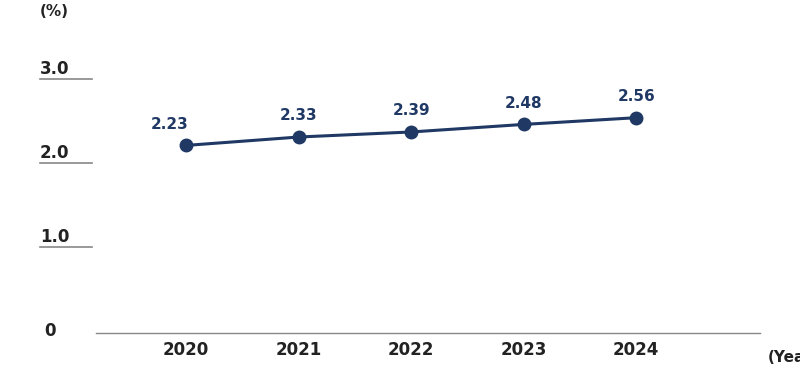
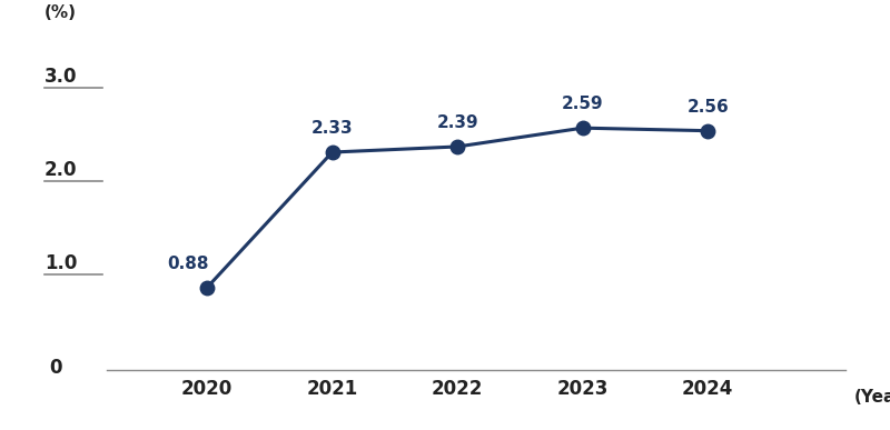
2020: 2.23 -> 0.88
2023: 2.48 -> 2.59
